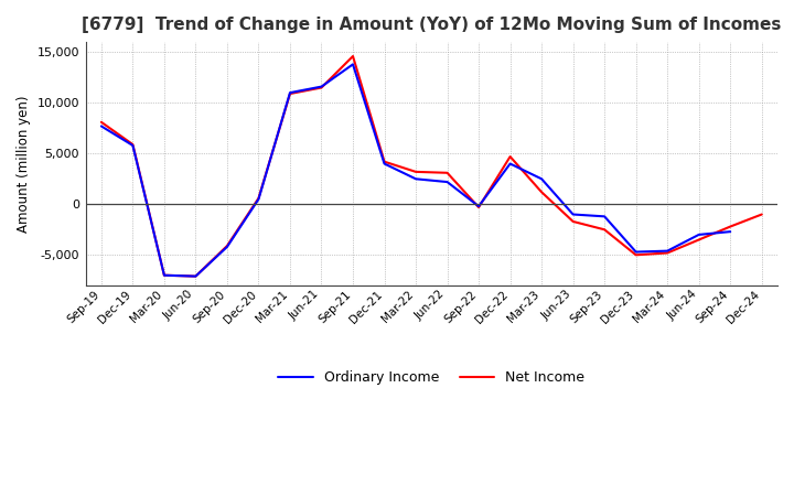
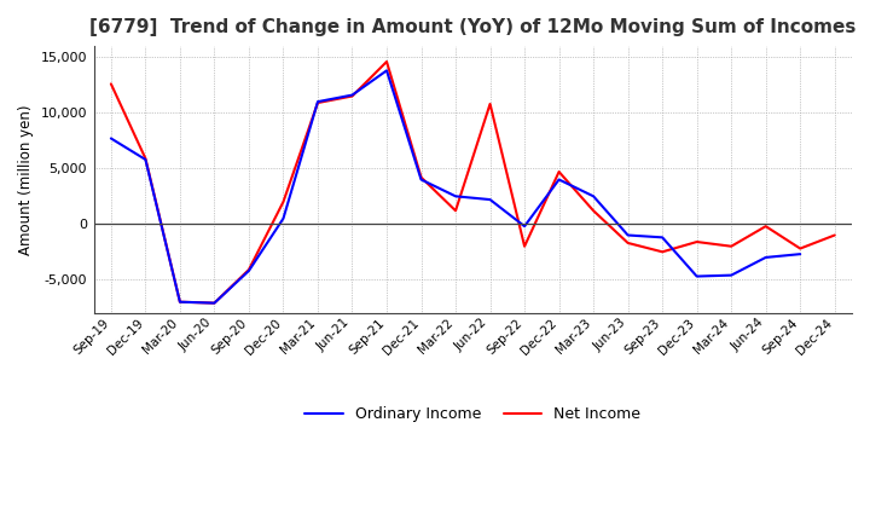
Net Income/Sep-19: 8,100 -> 12,600
Net Income/Dec-20: 600 -> 2,000
Net Income/Mar-22: 3,200 -> 1,200
Net Income/Jun-22: 3,100 -> 10,800
Net Income/Sep-22: -300 -> -2,000
Net Income/Dec-23: -5,000 -> -1,600
Net Income/Mar-24: -4,800 -> -2,000
Net Income/Jun-24: -3,500 -> -200
